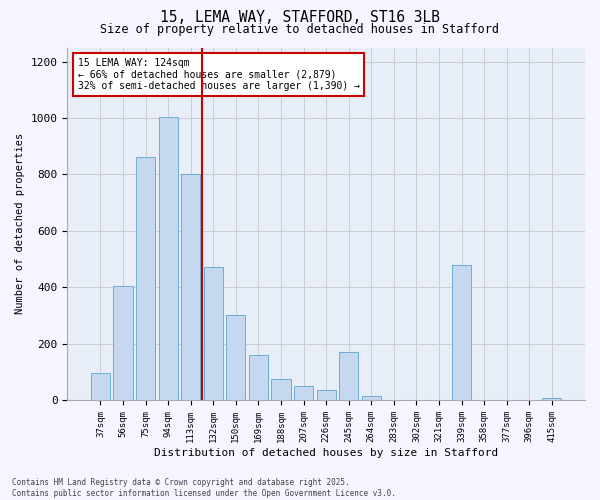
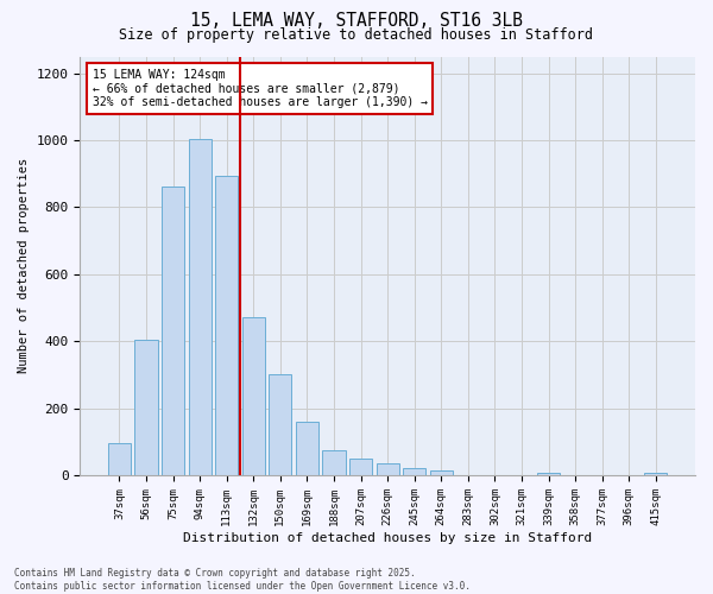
113sqm: 800 -> 895
245sqm: 170 -> 20
339sqm: 480 -> 8
